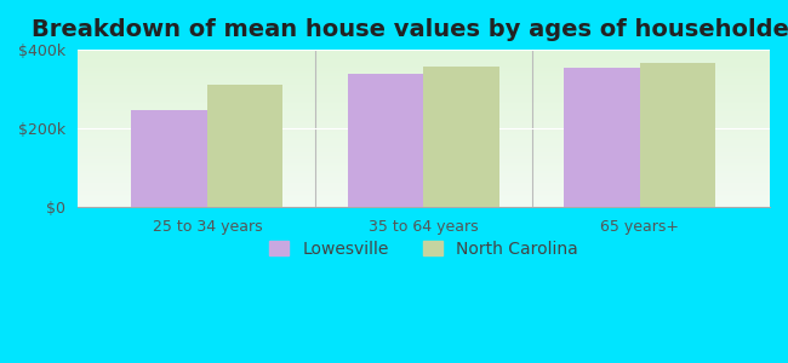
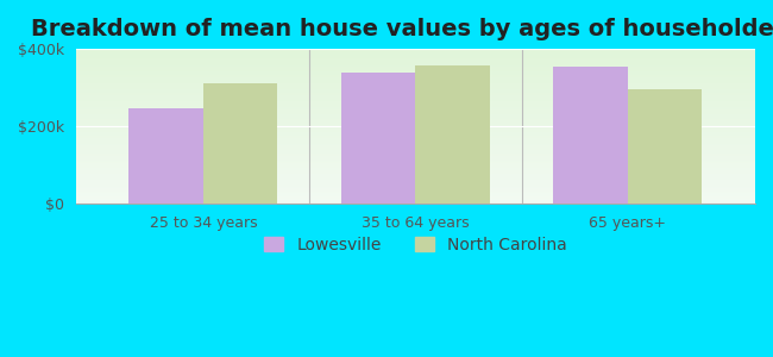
North Carolina/65 years+: $365k -> $295k
